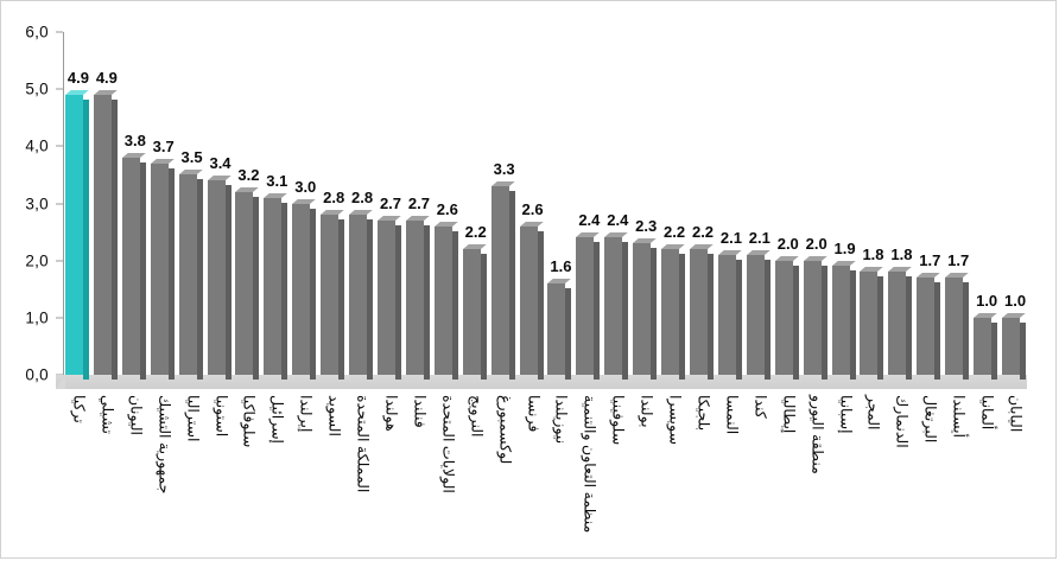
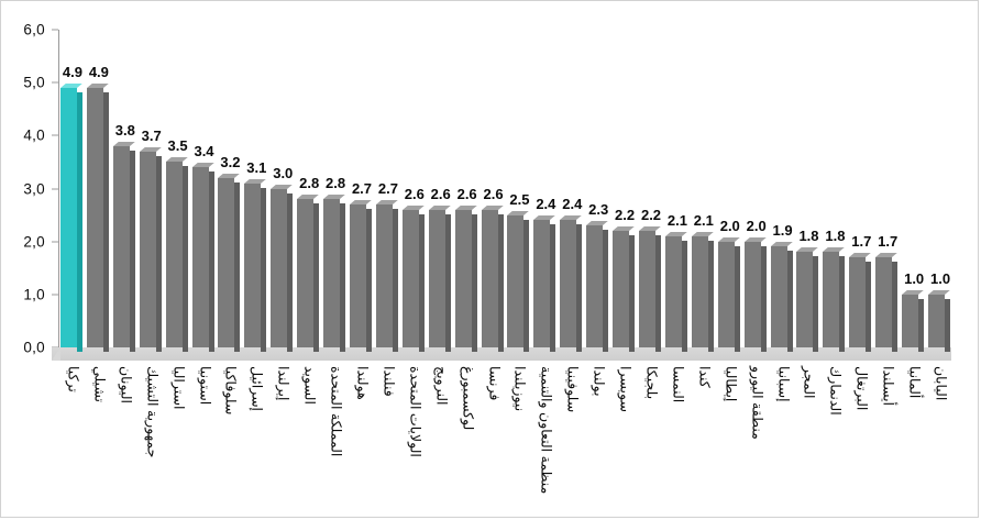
النرويج: 2.2 -> 2.6
لوكسمبورغ: 3.3 -> 2.6
نيوزيلندا: 1.6 -> 2.5
